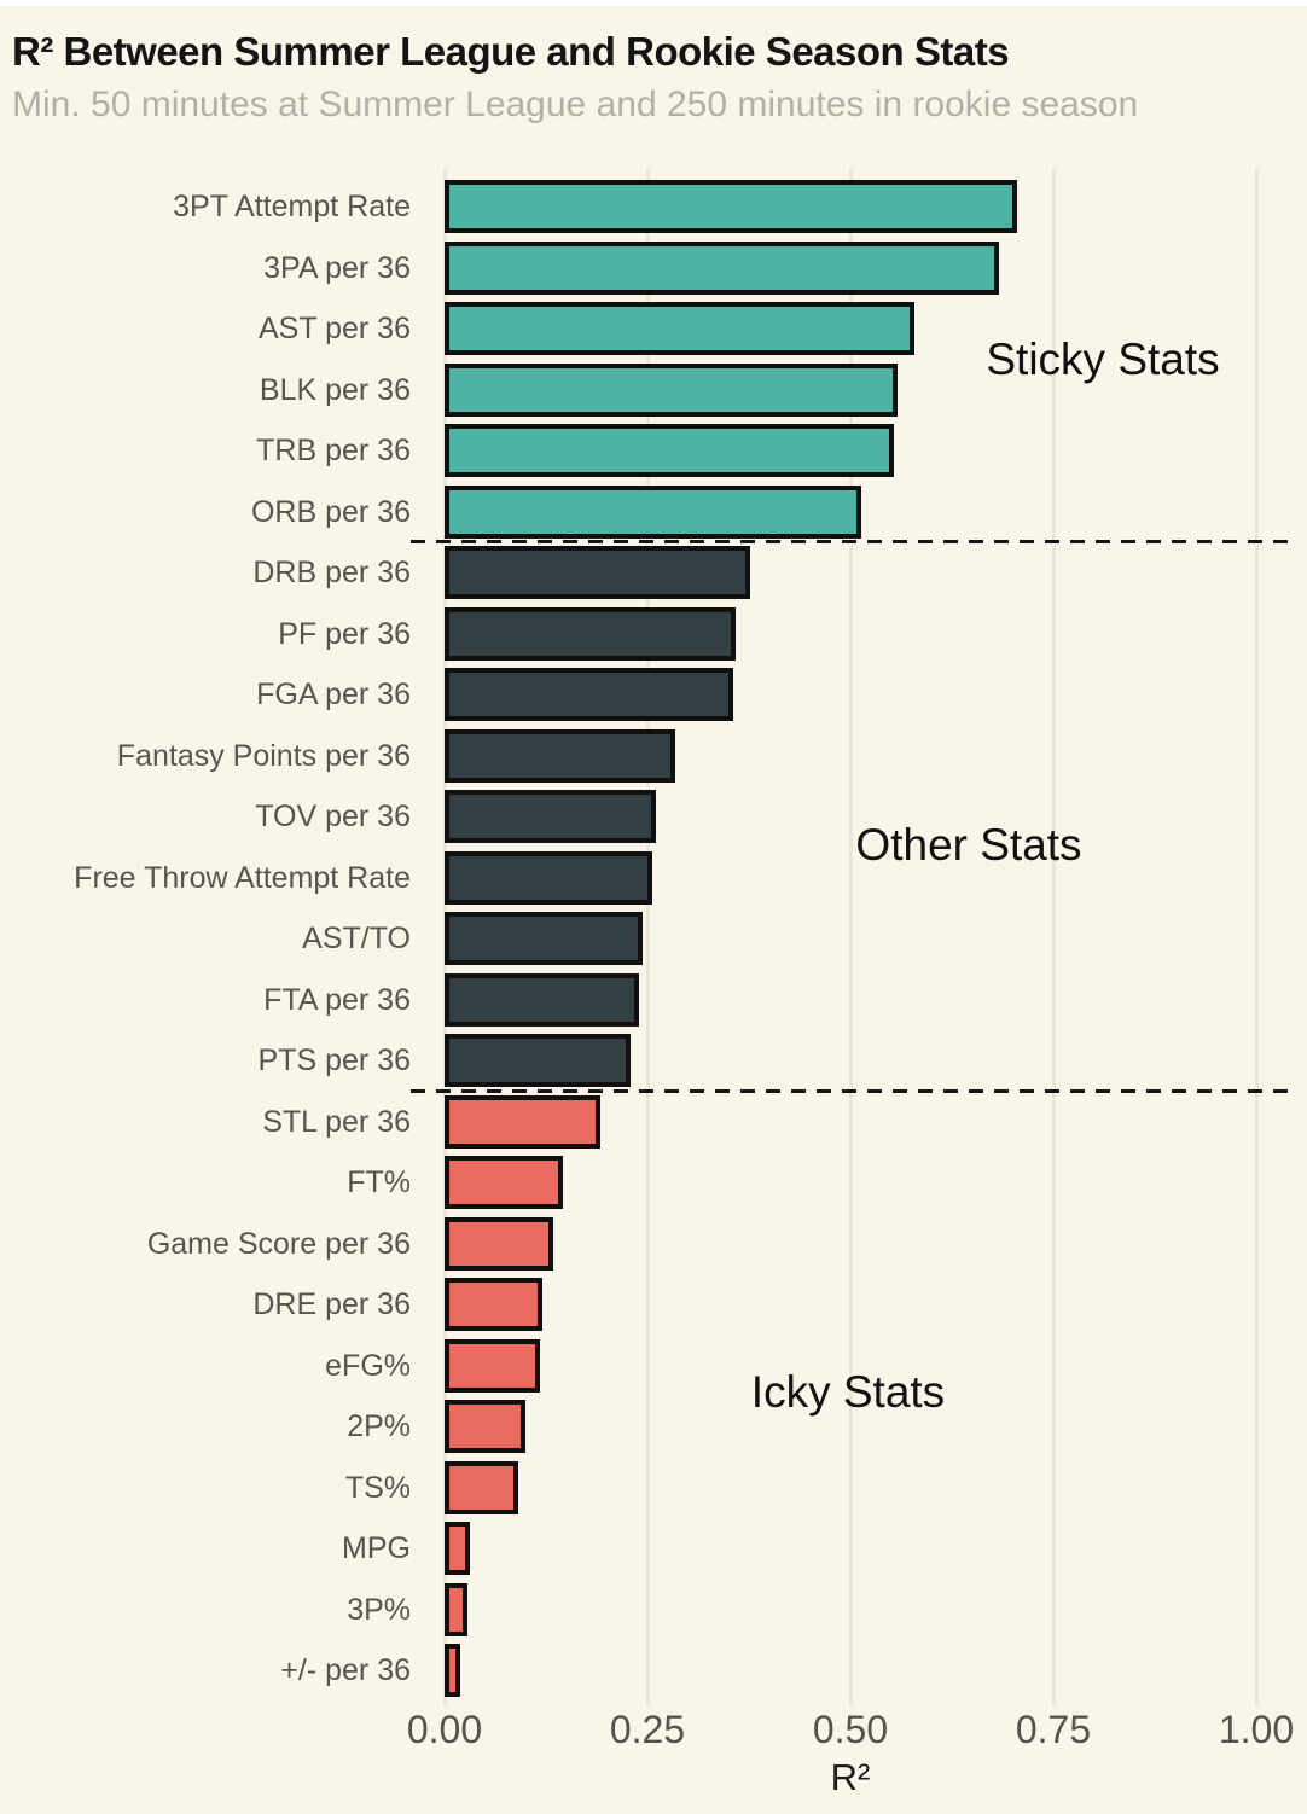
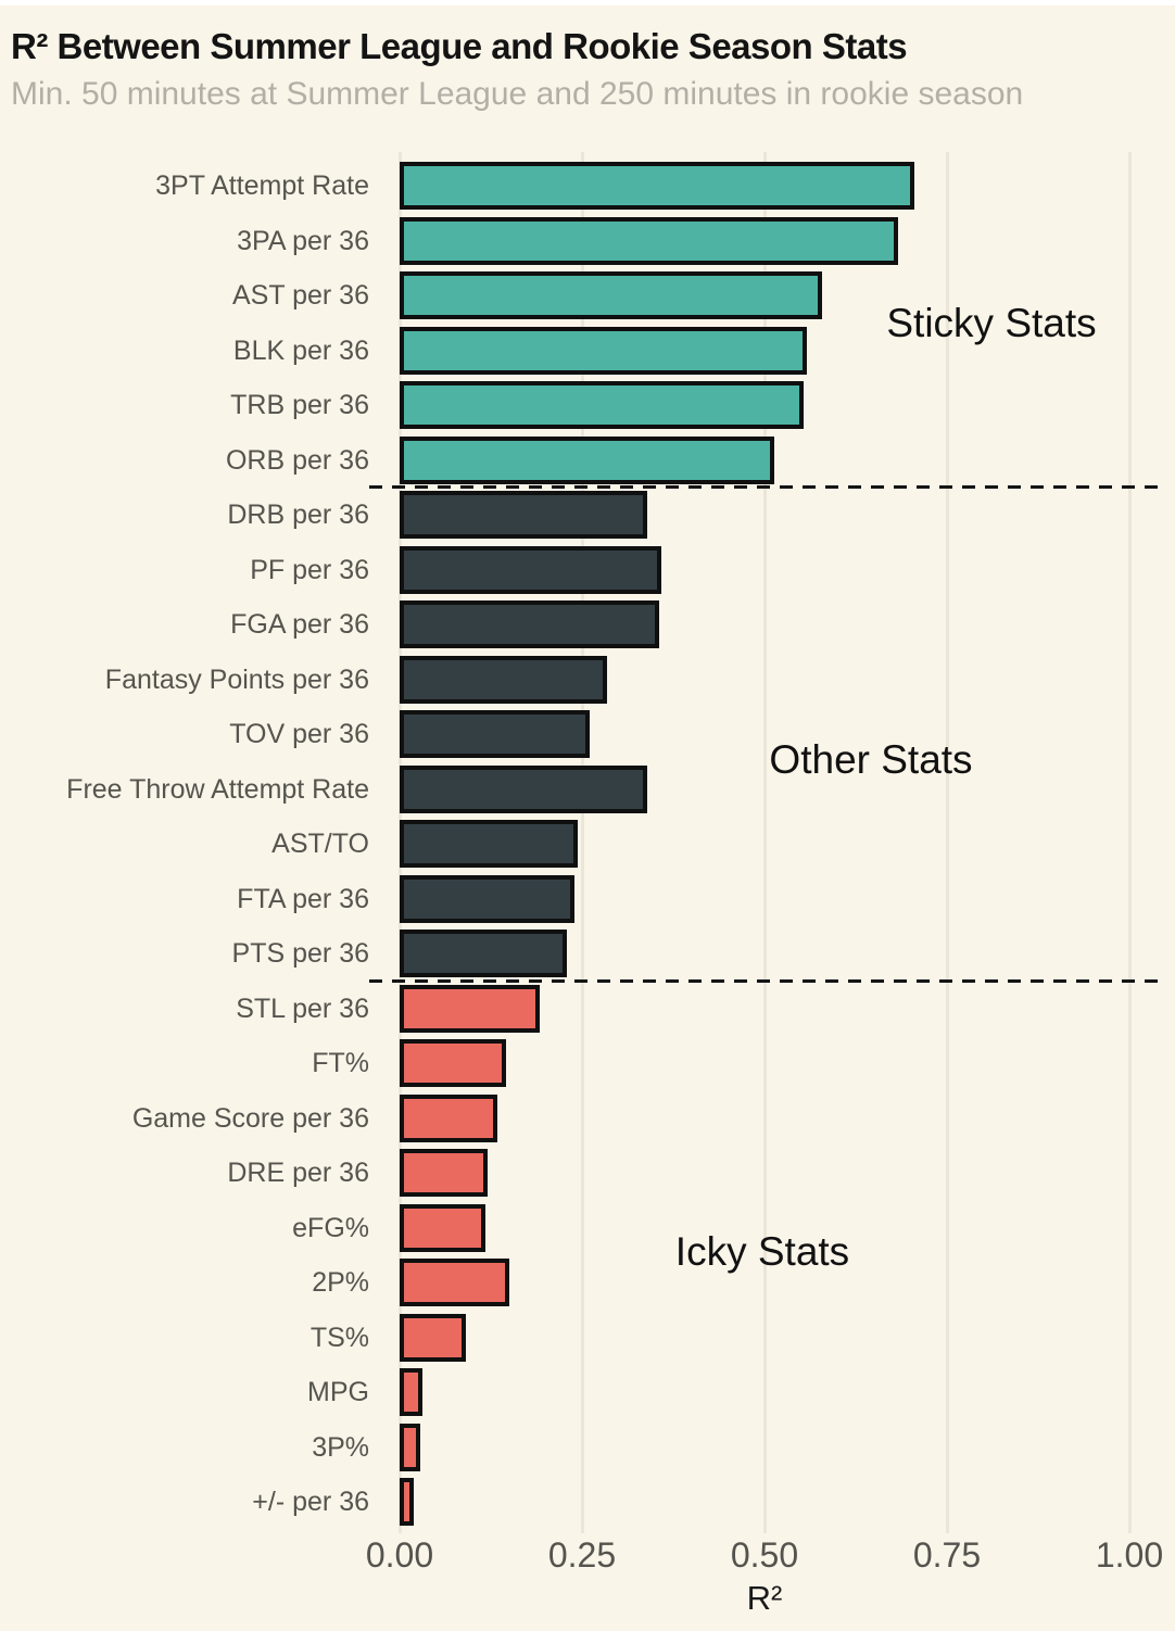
DRB per 36: 0.38 -> 0.34
Free Throw Attempt Rate: 0.26 -> 0.34
2P%: 0.10 -> 0.15
